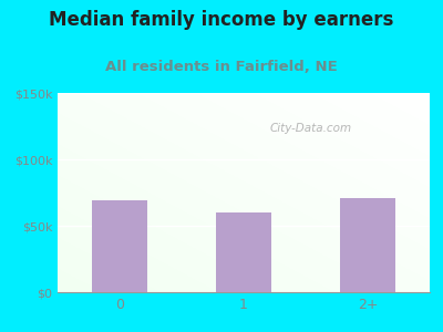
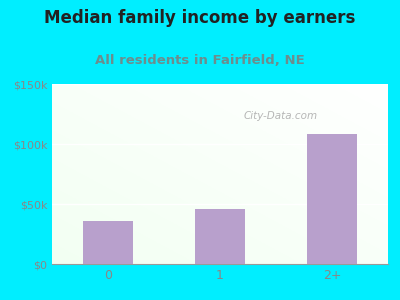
0: $69k -> $36k
1: $60k -> $46k
2+: $71k -> $108k
